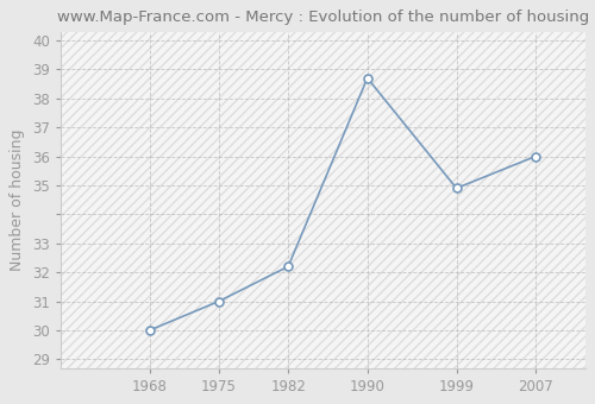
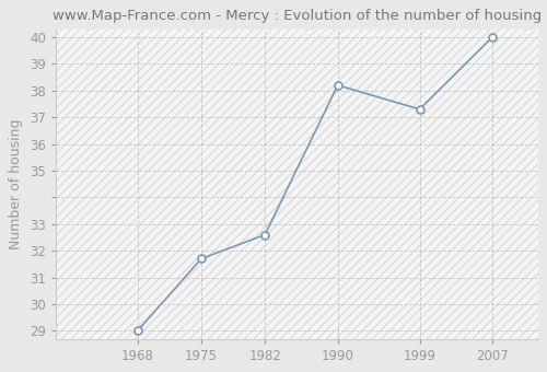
1968: 30.0 -> 29.0
1975: 31.0 -> 31.7
1982: 32.2 -> 32.6
1990: 38.7 -> 38.2
1999: 34.9 -> 37.3
2007: 36.0 -> 40.0
